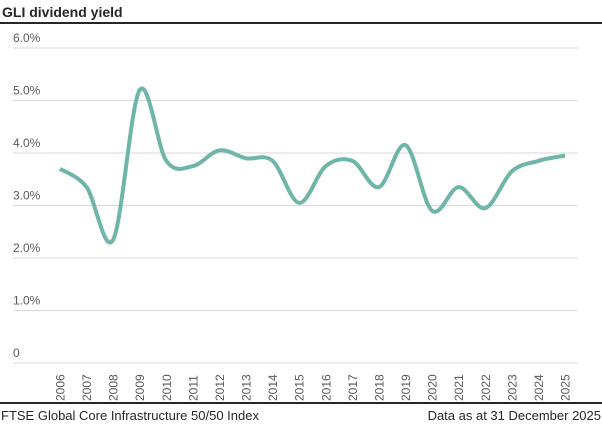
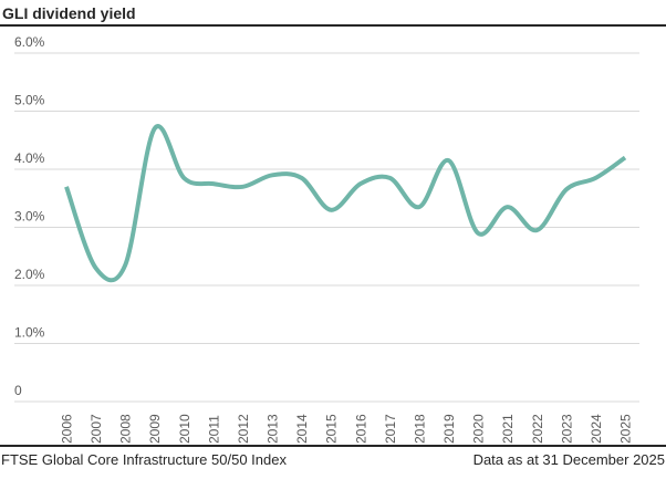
2007: 3.4% -> 2.3%
2009: 5.2% -> 4.7%
2012: 4.0% -> 3.7%
2015: 3.0% -> 3.3%
2025: 4.0% -> 4.2%
